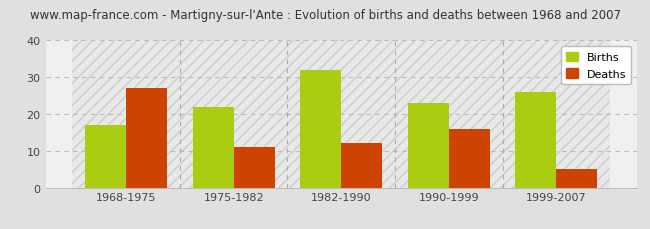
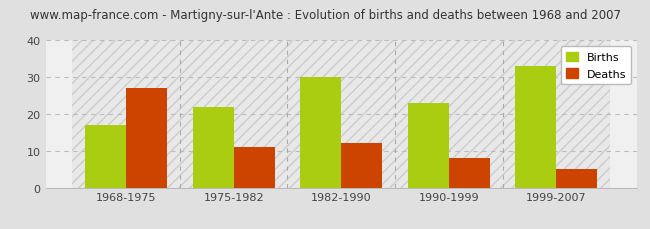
Births/1982-1990: 32 -> 30
Deaths/1990-1999: 16 -> 8
Births/1999-2007: 26 -> 33
